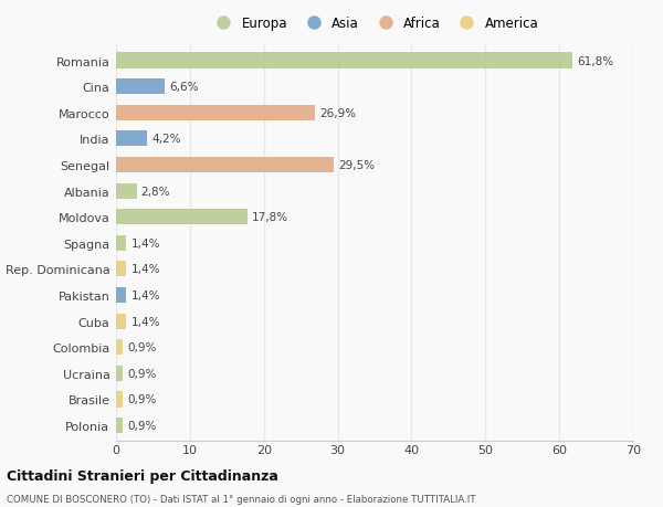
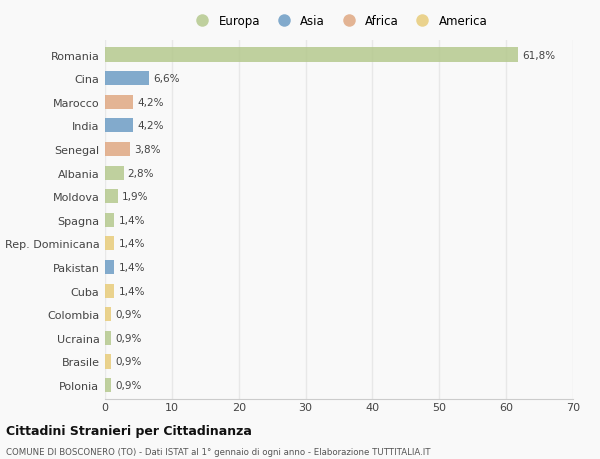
Marocco: 26,9% -> 4,2%
Senegal: 29,5% -> 3,8%
Moldova: 17,8% -> 1,9%
